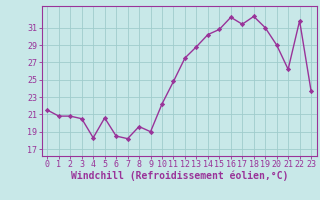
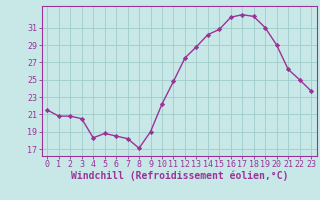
5: 20.6 -> 18.8
8: 19.6 -> 17.1
17: 31.4 -> 32.5
22: 31.8 -> 25.0
